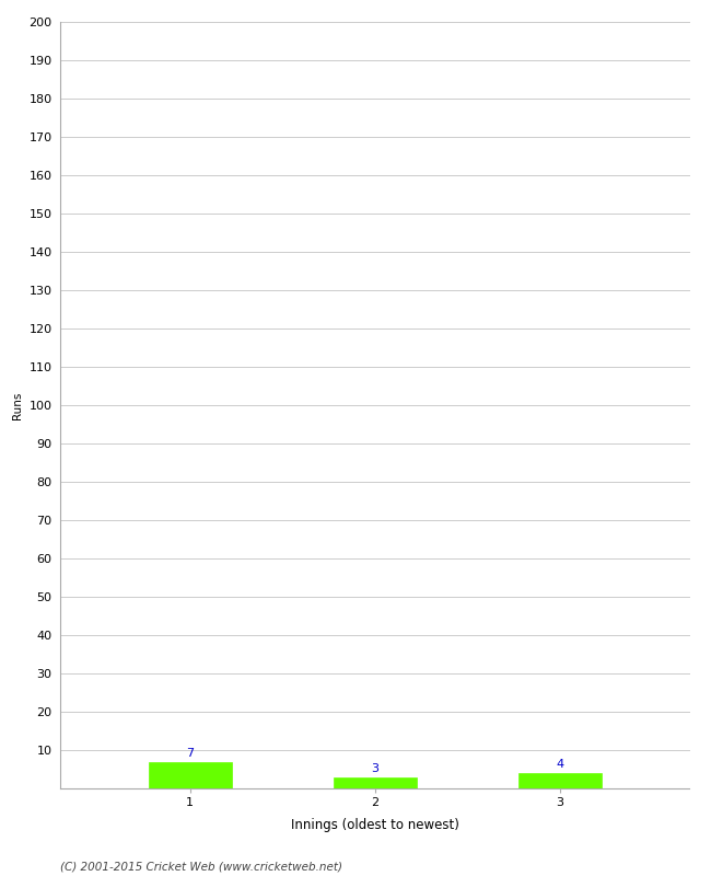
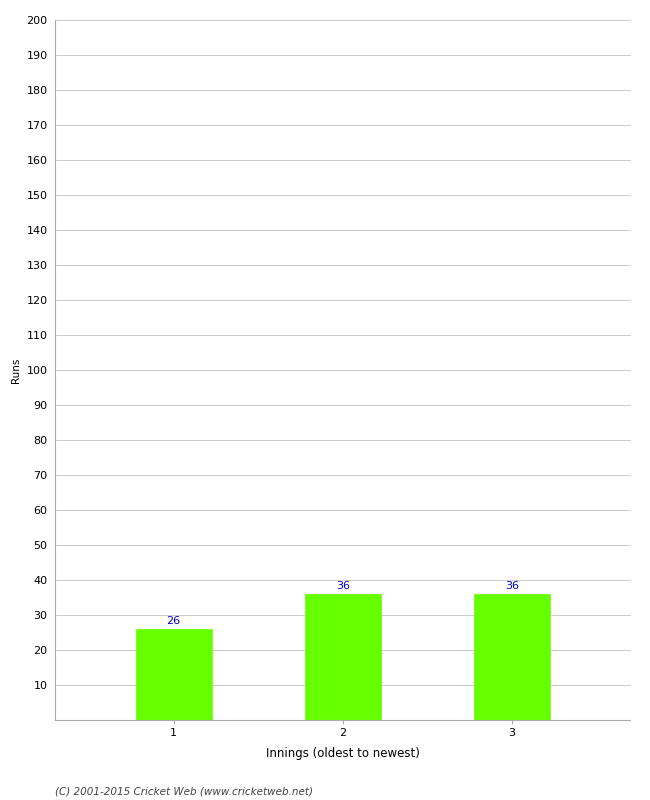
1: 7 -> 26
2: 3 -> 36
3: 4 -> 36
